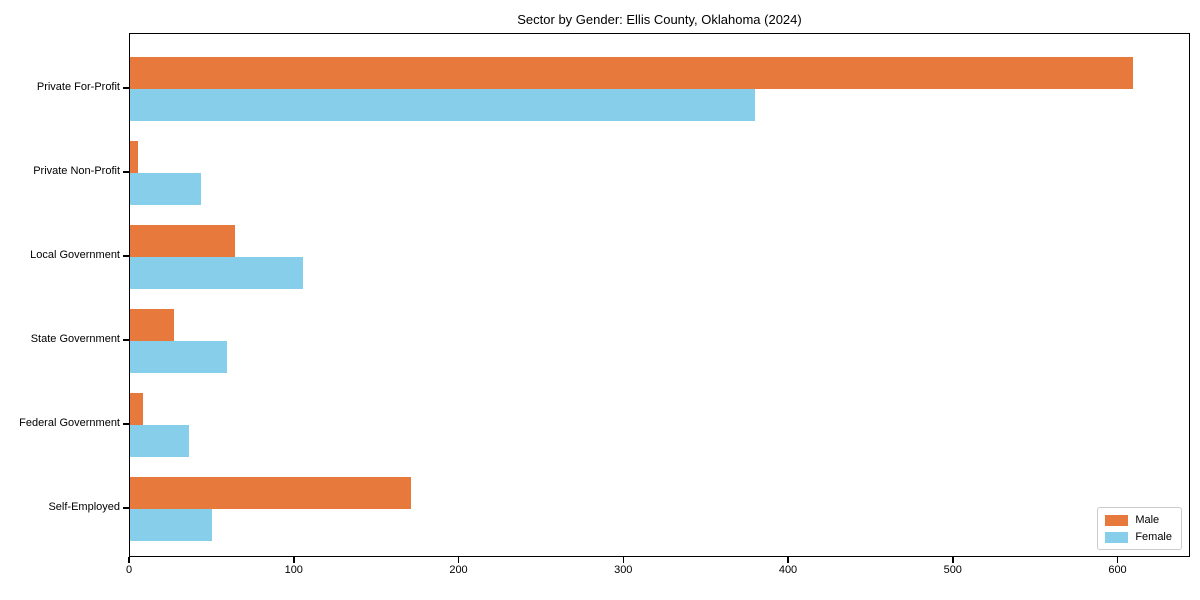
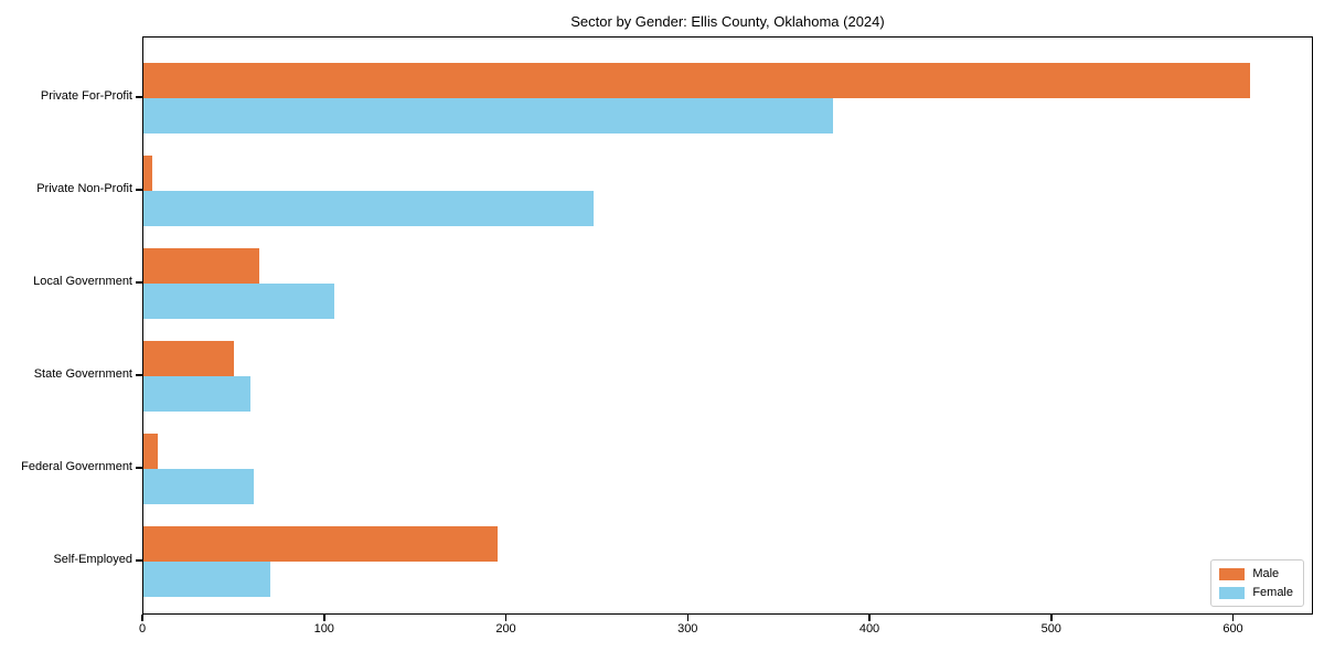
Female/Private Non-Profit: 43 -> 248
Male/State Government: 27 -> 50
Female/Federal Government: 36 -> 61
Male/Self-Employed: 171 -> 195
Female/Self-Employed: 50 -> 70
